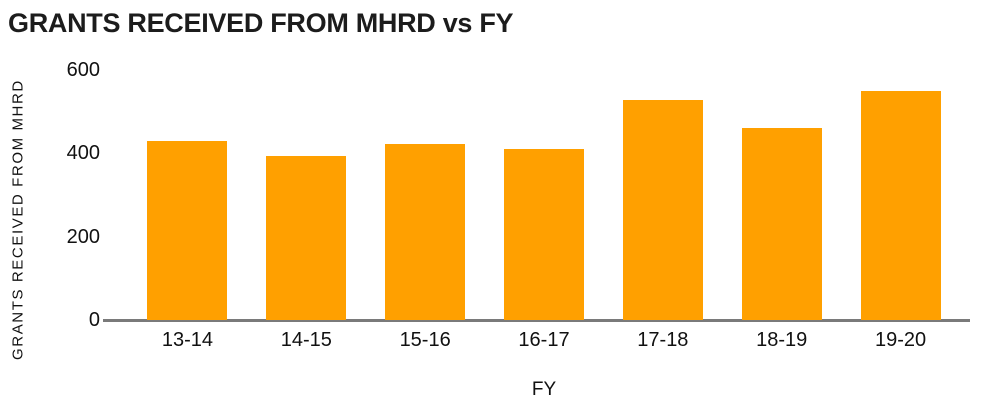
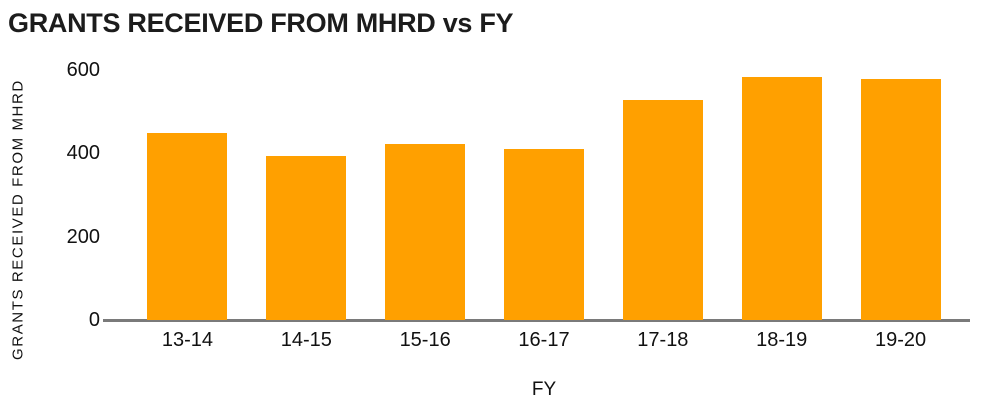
13-14: 430 -> 450
18-19: 460 -> 580
19-20: 550 -> 580
